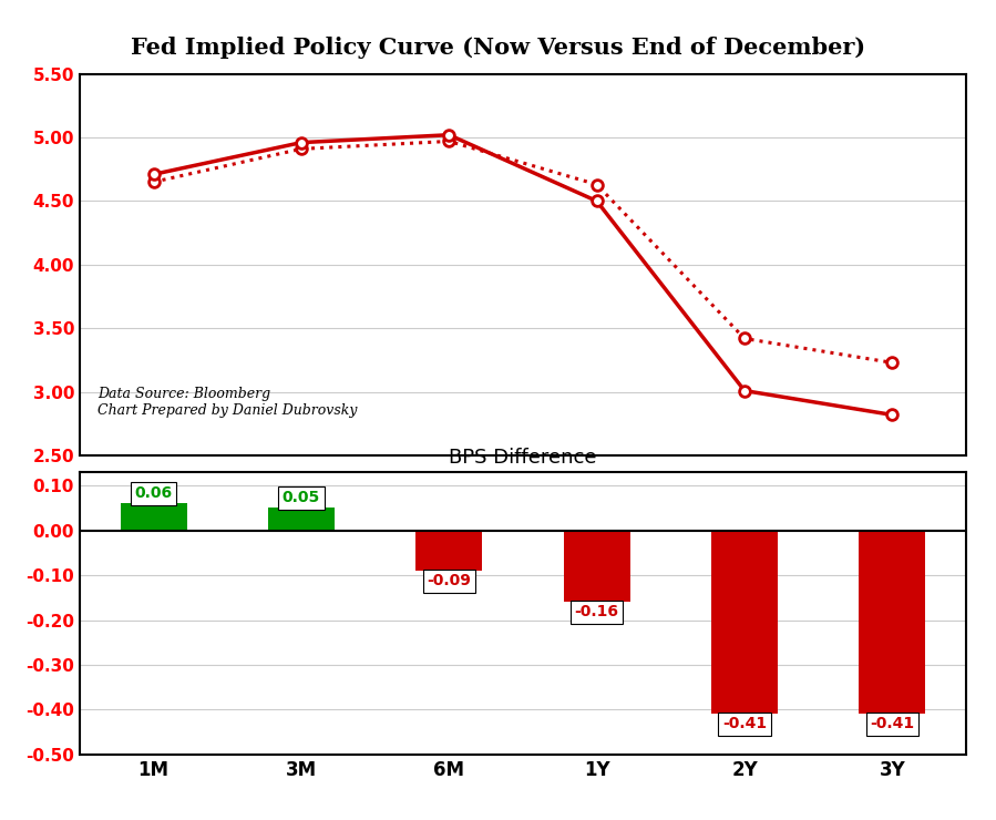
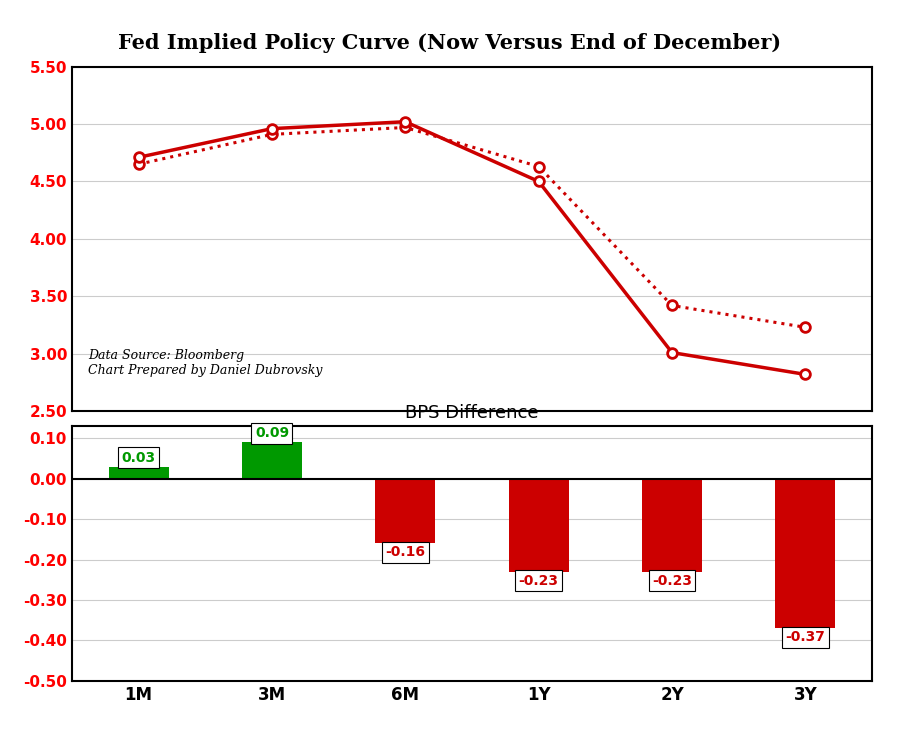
BPS Difference/1M: 0.06 -> 0.03
BPS Difference/3M: 0.05 -> 0.09
BPS Difference/6M: -0.09 -> -0.16
BPS Difference/1Y: -0.16 -> -0.23
BPS Difference/2Y: -0.41 -> -0.23
BPS Difference/3Y: -0.41 -> -0.37
